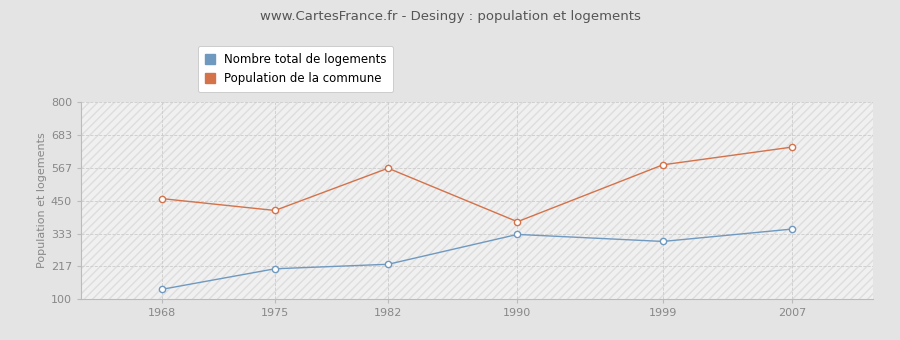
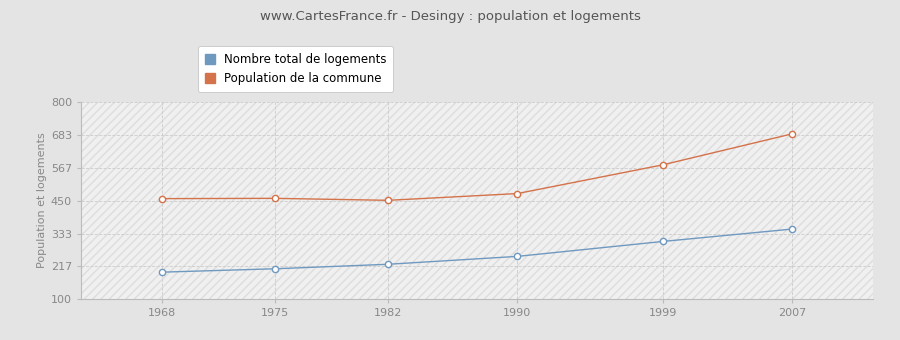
Nombre total de logements/1968: 135 -> 196
Population de la commune/1975: 415 -> 458
Population de la commune/1982: 565 -> 451
Nombre total de logements/1990: 330 -> 252
Population de la commune/1990: 375 -> 475
Population de la commune/2007: 640 -> 687
